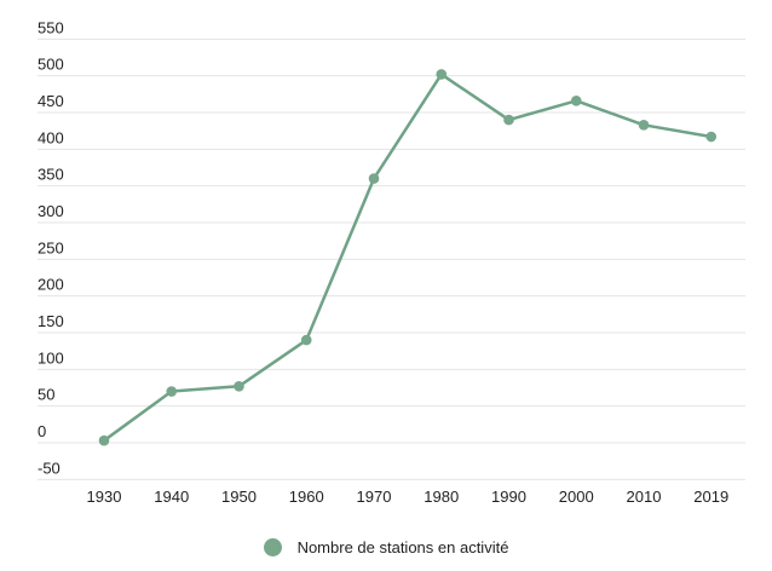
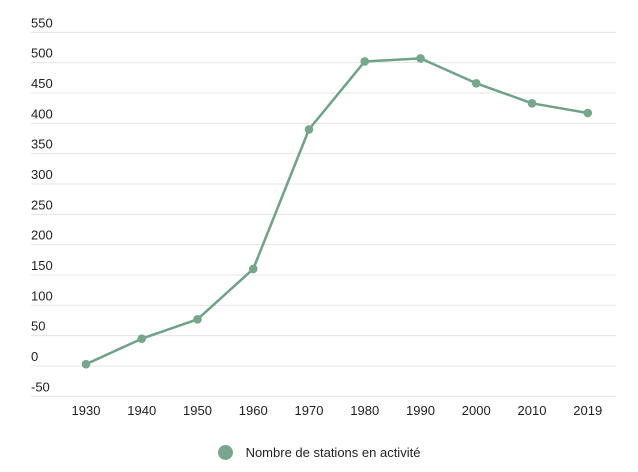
1940: 70 -> 40
1960: 140 -> 160
1970: 360 -> 390
1990: 440 -> 510
